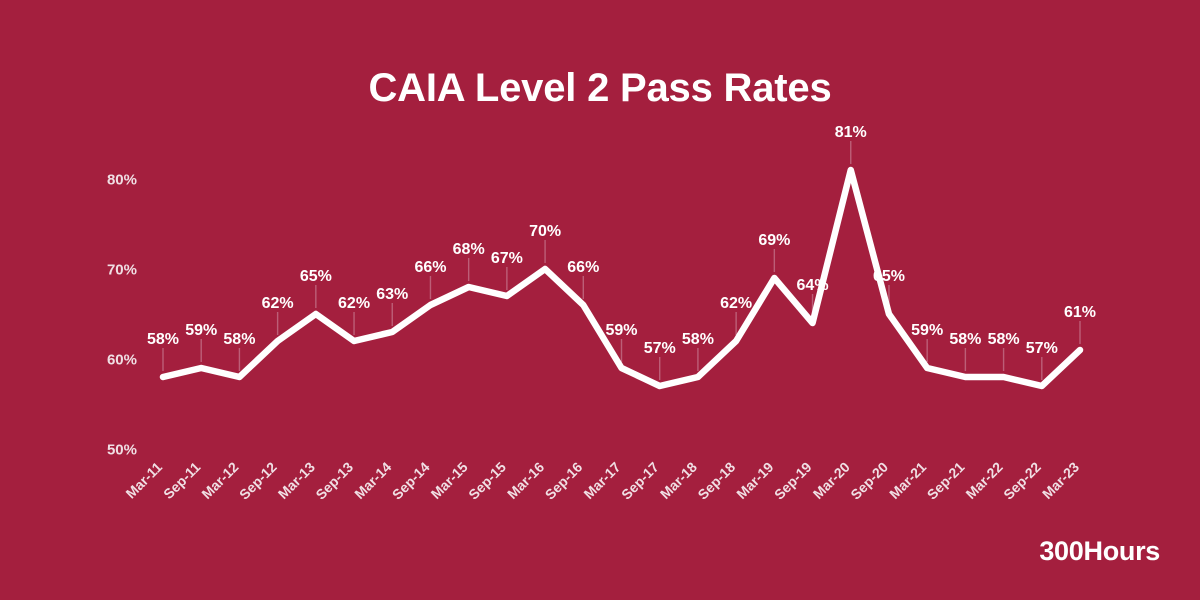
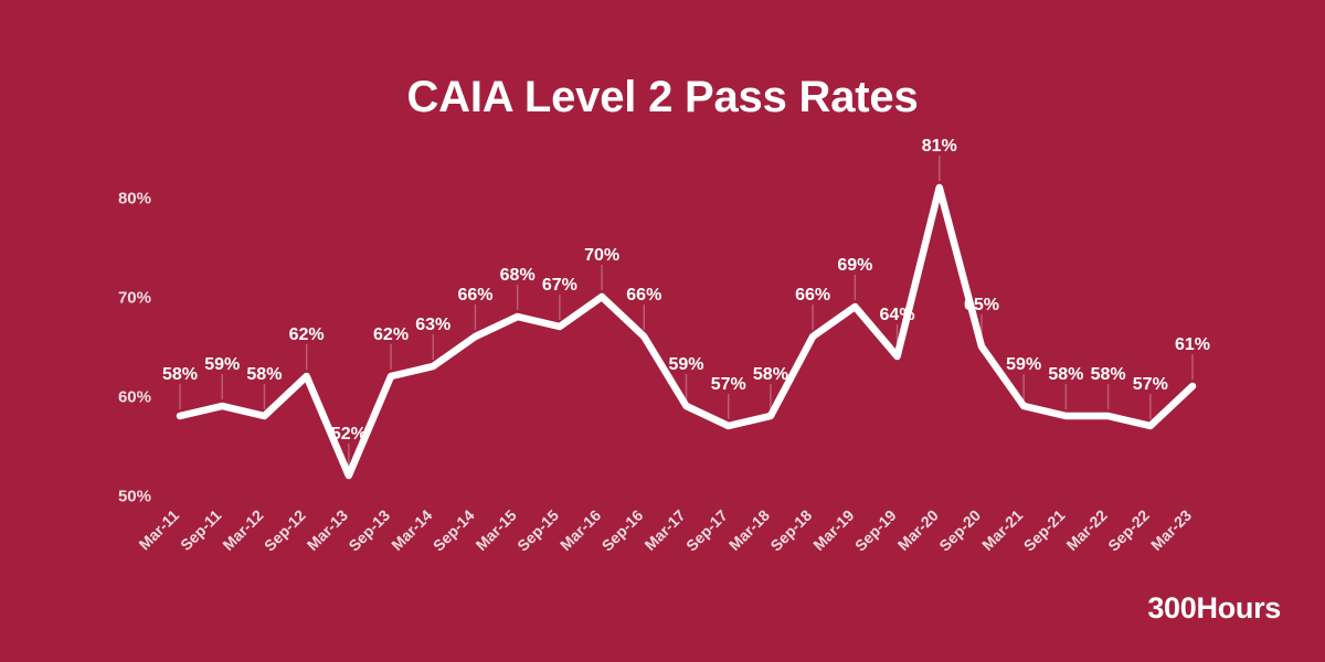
Mar-13: 65% -> 52%
Sep-18: 62% -> 66%
